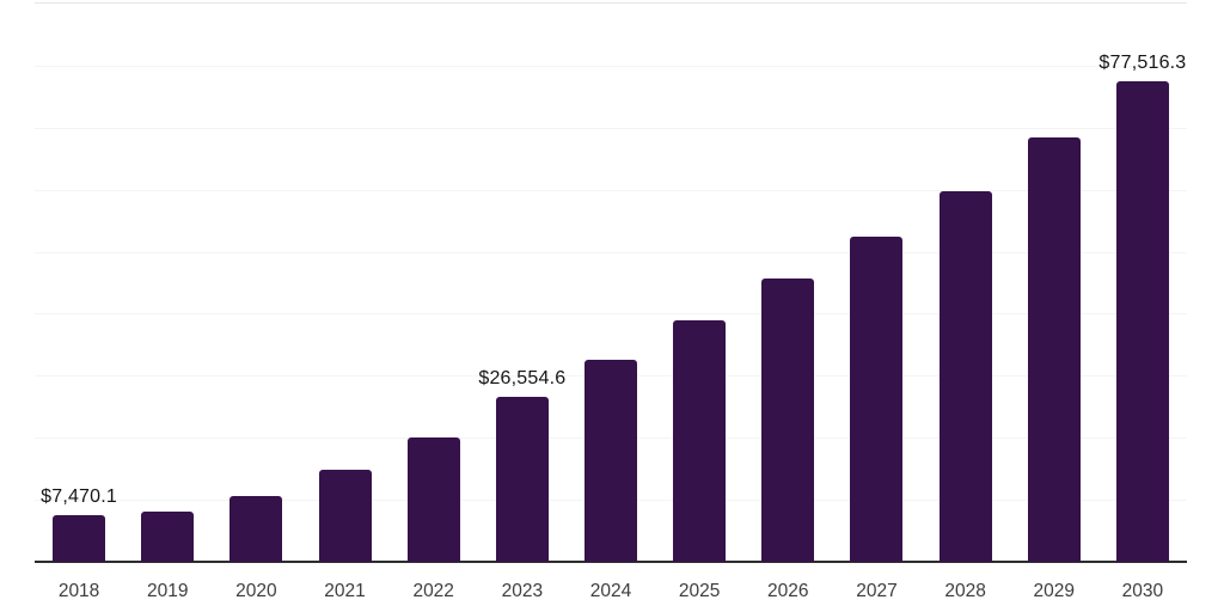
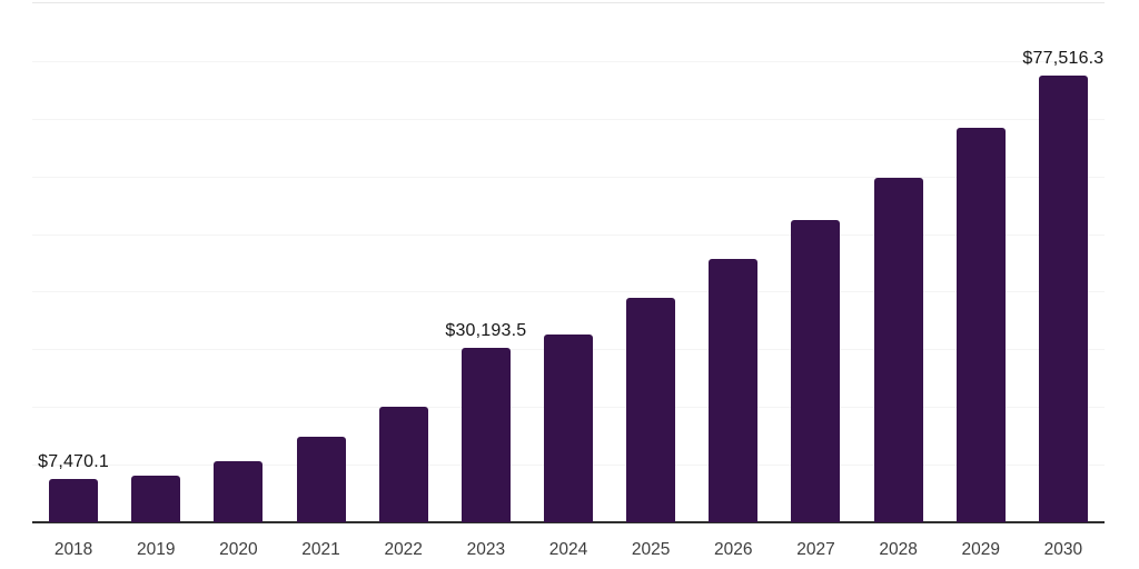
2023: $26,554.6 -> $30,193.5
